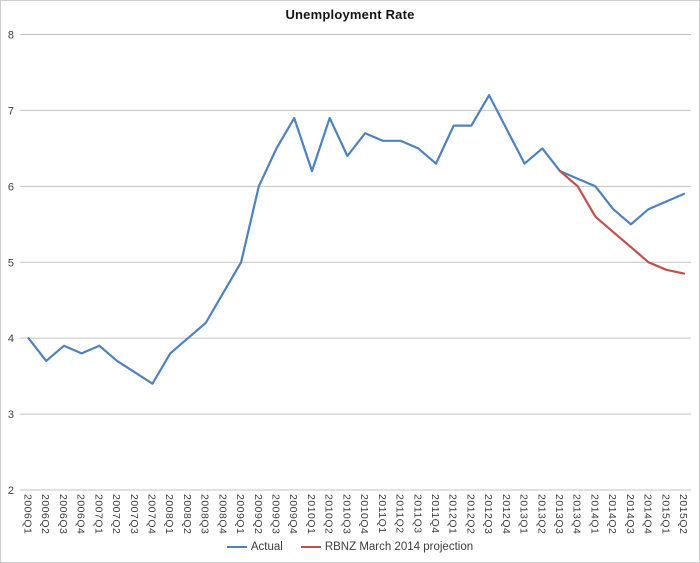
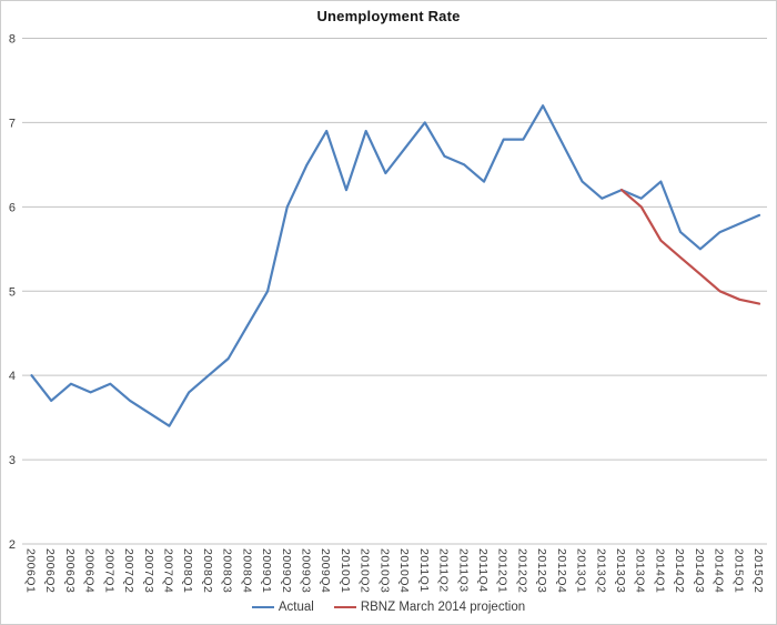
Actual/2011Q1: 6.6 -> 7.0
Actual/2013Q2: 6.5 -> 6.1
Actual/2014Q1: 6.0 -> 6.3
